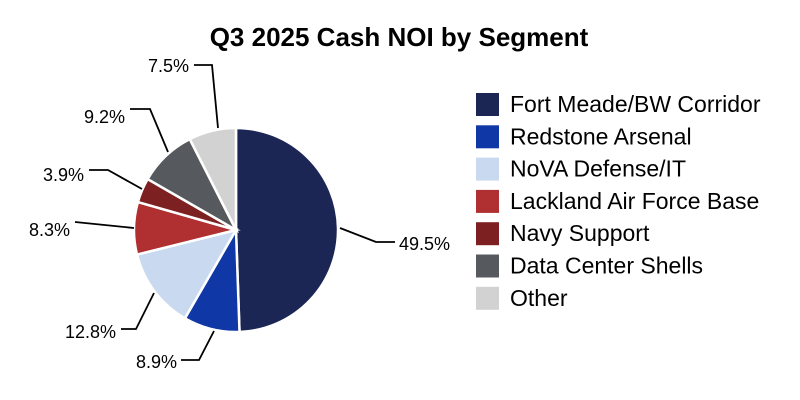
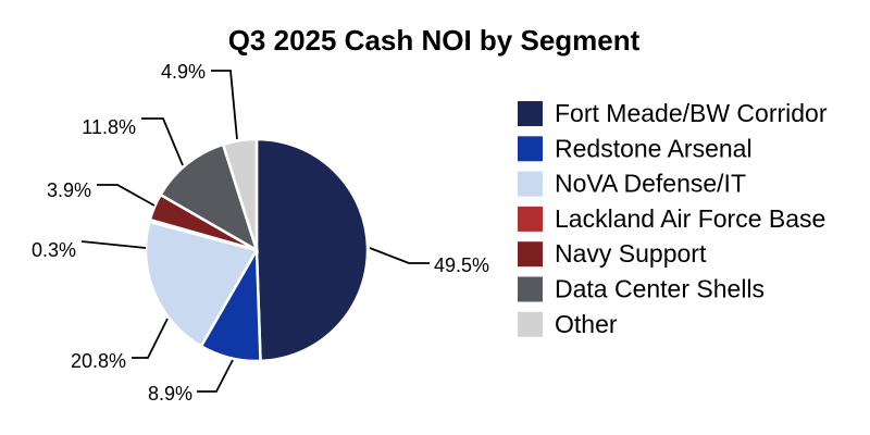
NoVA Defense/IT: 12.8% -> 20.8%
Lackland Air Force Base: 8.3% -> 0.3%
Data Center Shells: 9.2% -> 11.8%
Other: 7.5% -> 4.9%
